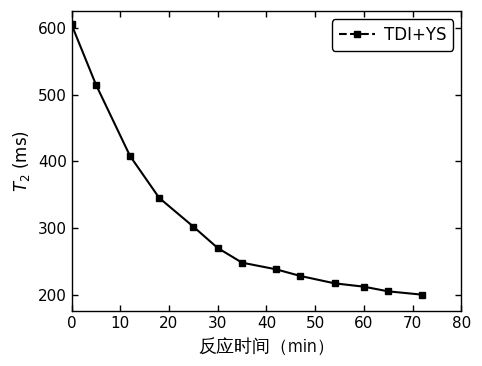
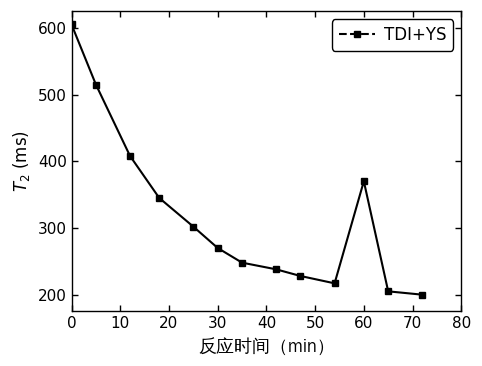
60: 212 -> 370
